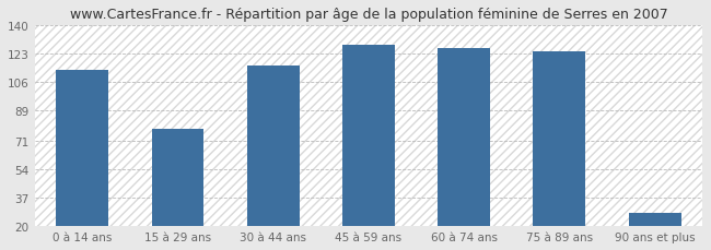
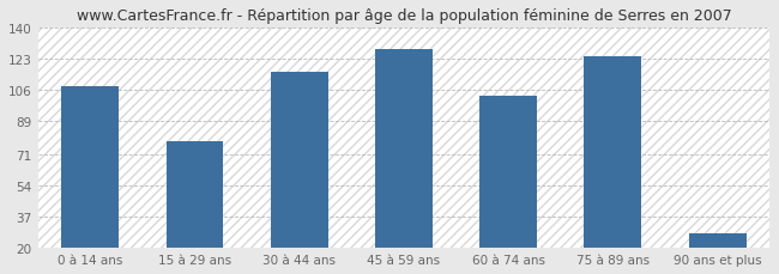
0 à 14 ans: 113 -> 108
60 à 74 ans: 126 -> 103
